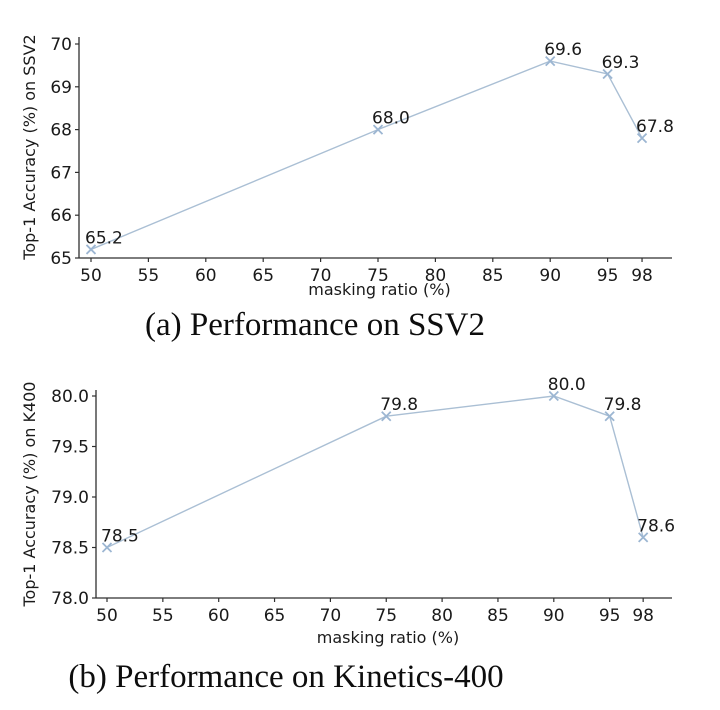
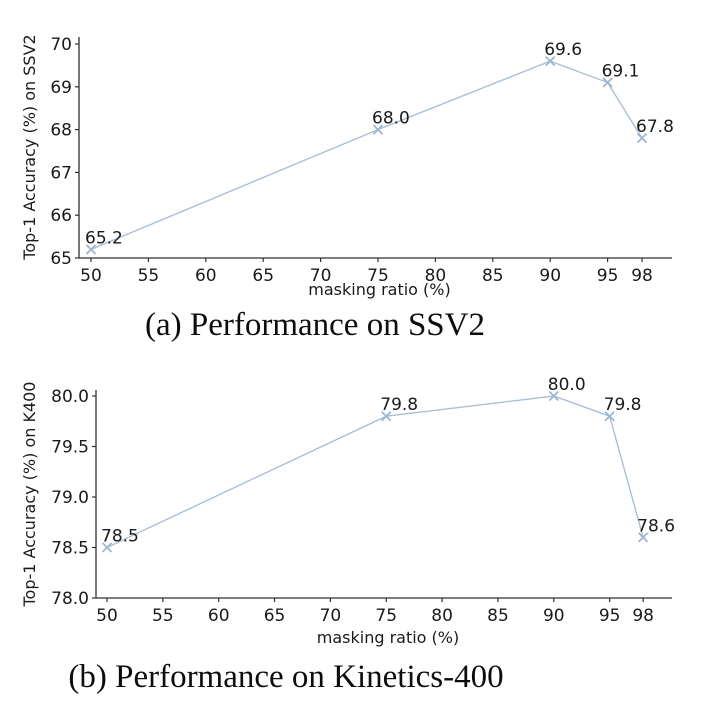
(a) Performance on SSV2/95: 69.3 -> 69.1
